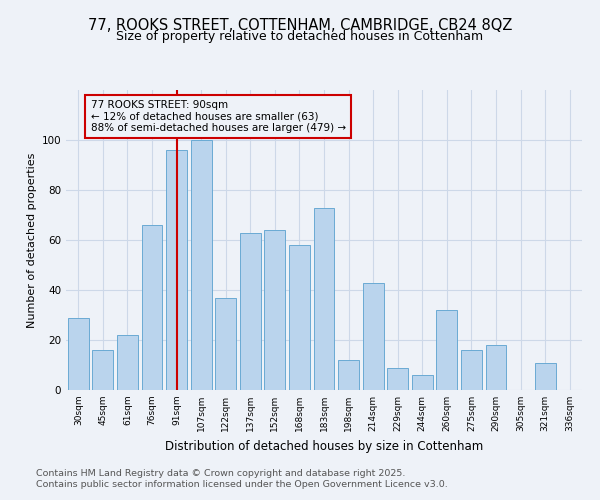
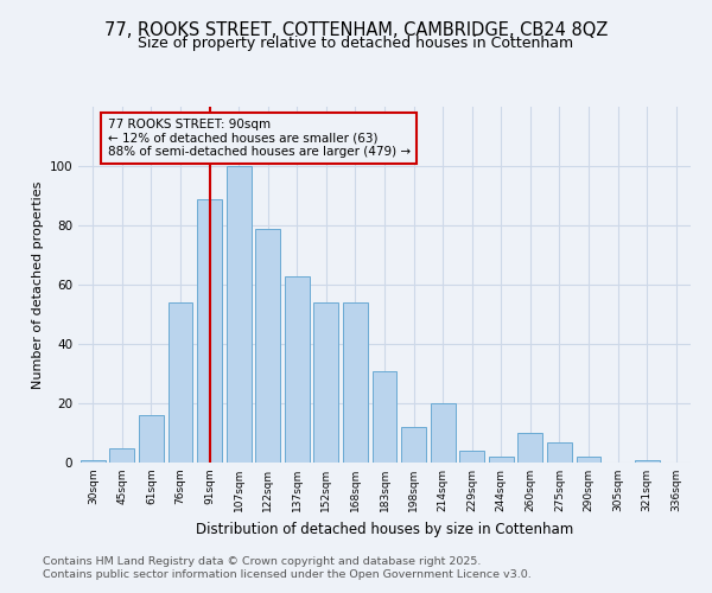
30sqm: 29 -> 1
45sqm: 16 -> 5
61sqm: 22 -> 16
76sqm: 66 -> 54
91sqm: 96 -> 89
122sqm: 37 -> 79
152sqm: 64 -> 54
168sqm: 58 -> 54
183sqm: 73 -> 31
214sqm: 43 -> 20
229sqm: 9 -> 4
244sqm: 6 -> 2
260sqm: 32 -> 10
275sqm: 16 -> 7
290sqm: 18 -> 2
321sqm: 11 -> 1
